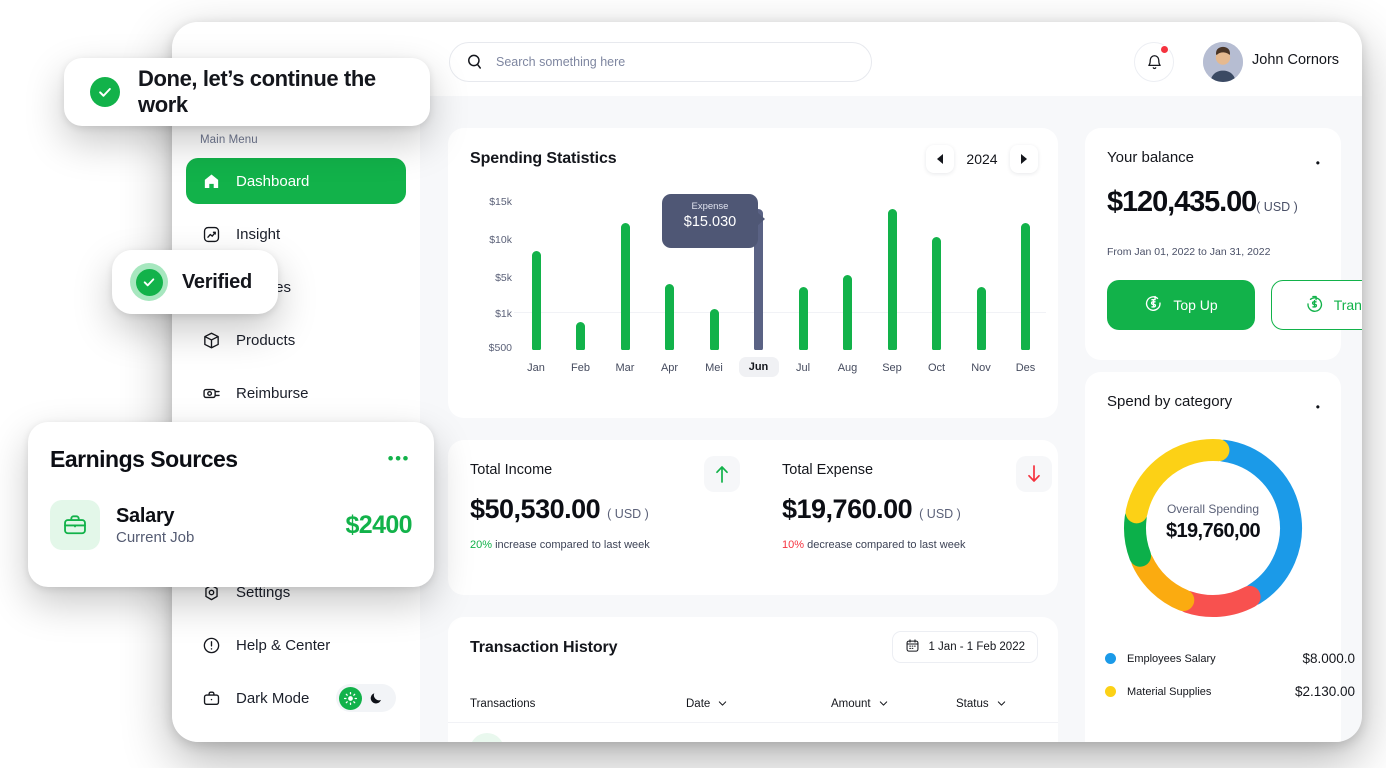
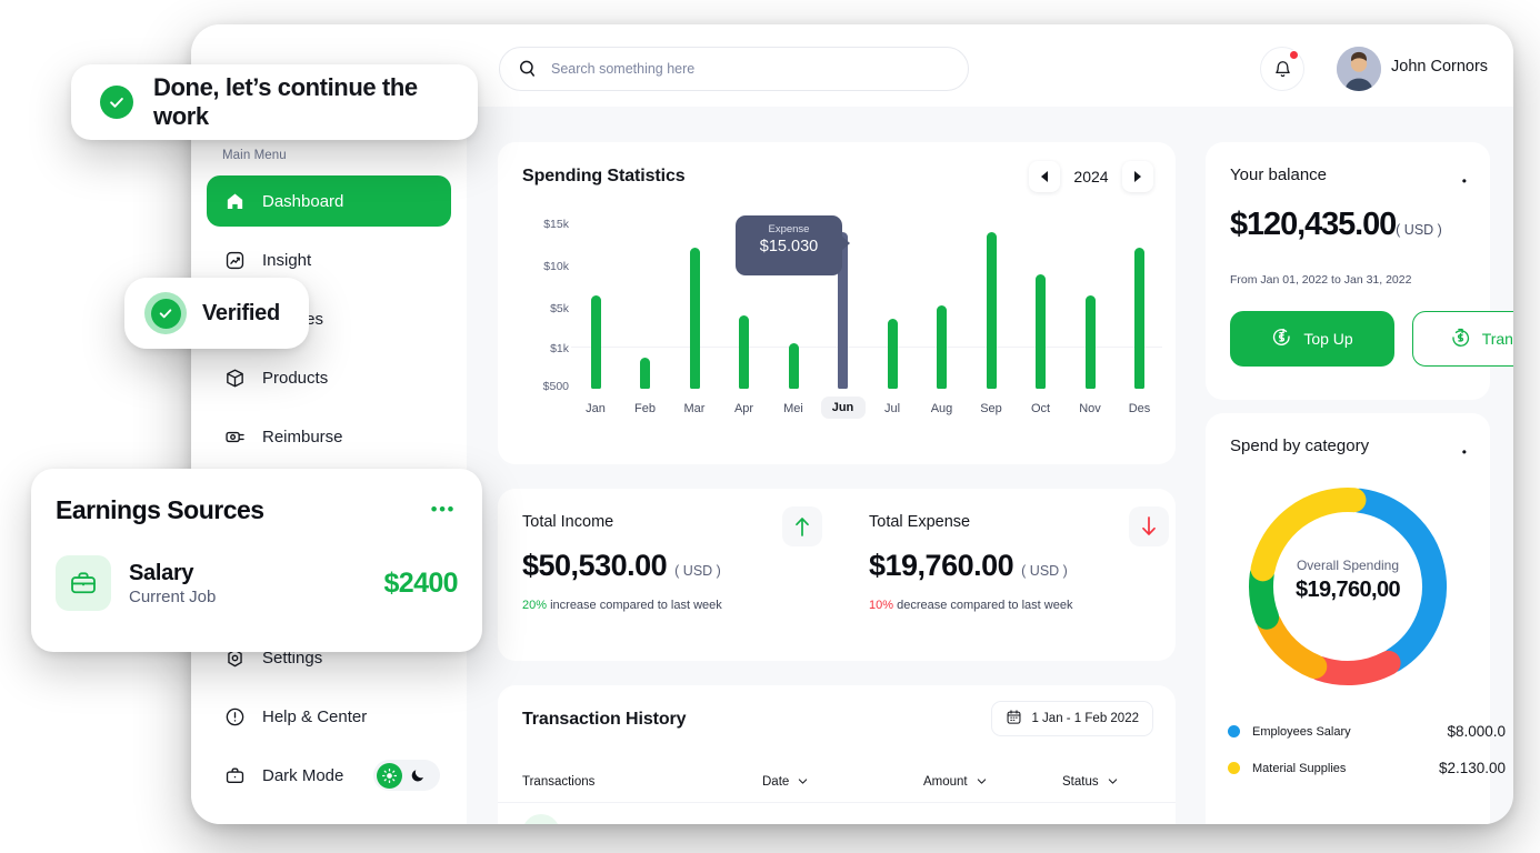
Jan: $10k -> $9k
Oct: $12k -> $11k
Nov: $7k -> $9k
